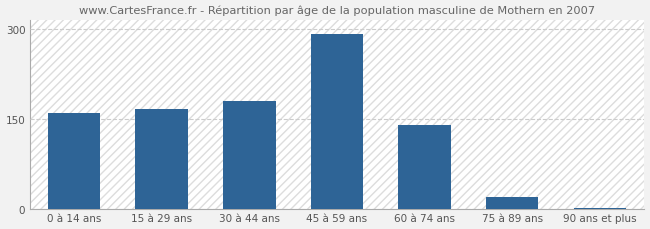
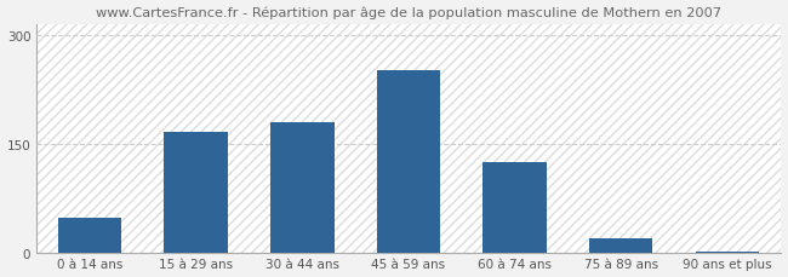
0 à 14 ans: 160 -> 48
45 à 59 ans: 291 -> 252
60 à 74 ans: 141 -> 126
